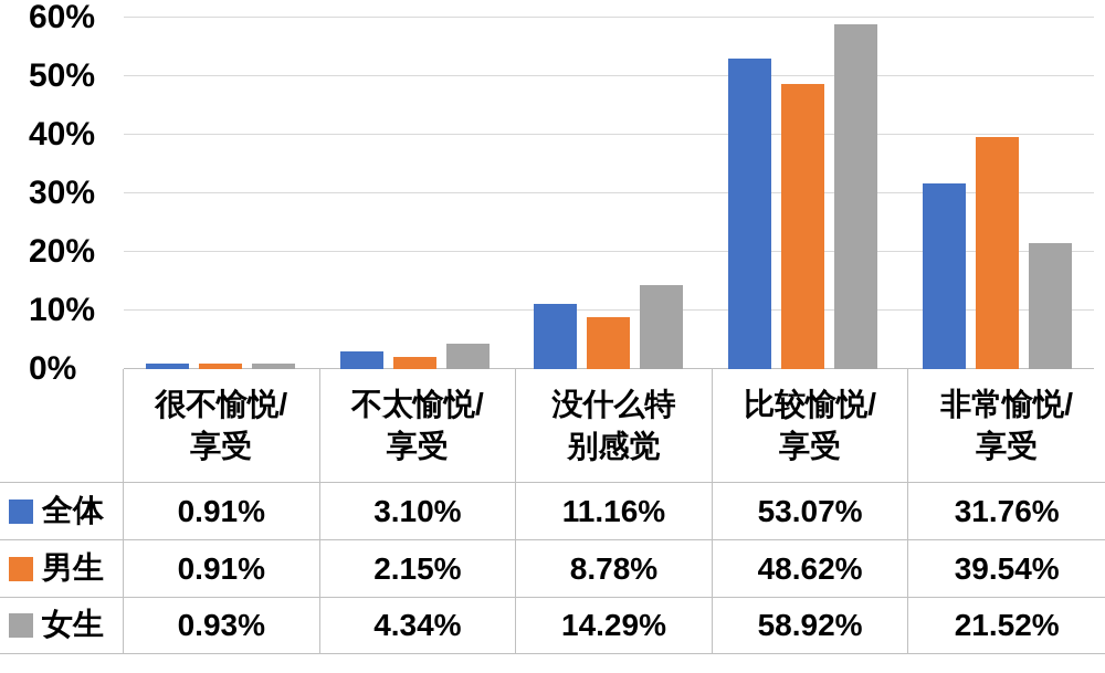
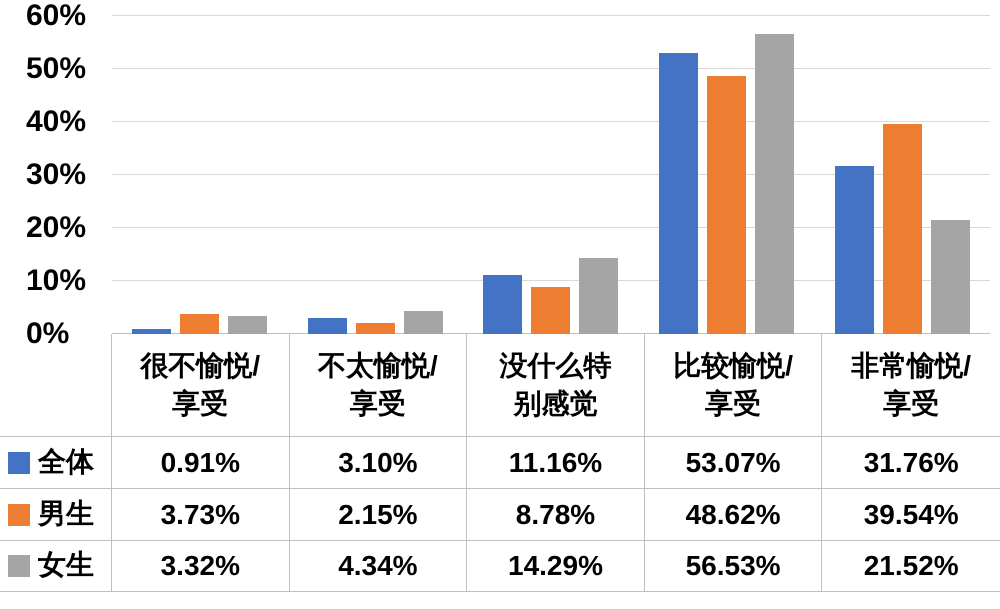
男生/很不愉悦/享受: 0.91% -> 3.73%
女生/很不愉悦/享受: 0.93% -> 3.32%
女生/比较愉悦/享受: 58.92% -> 56.53%
